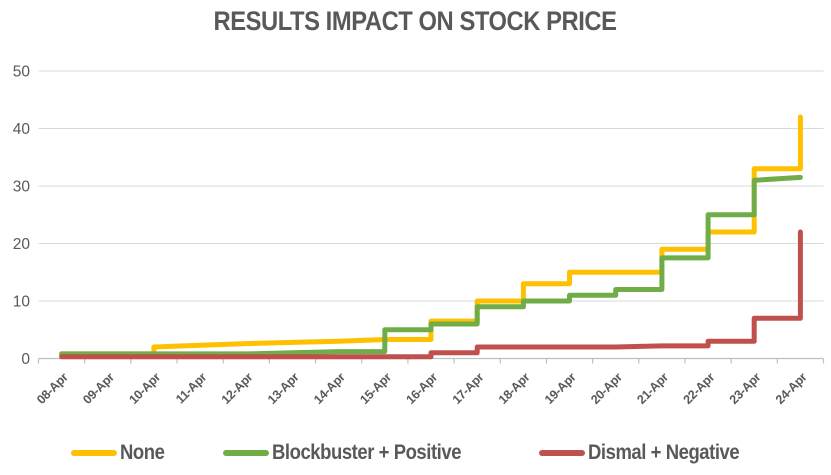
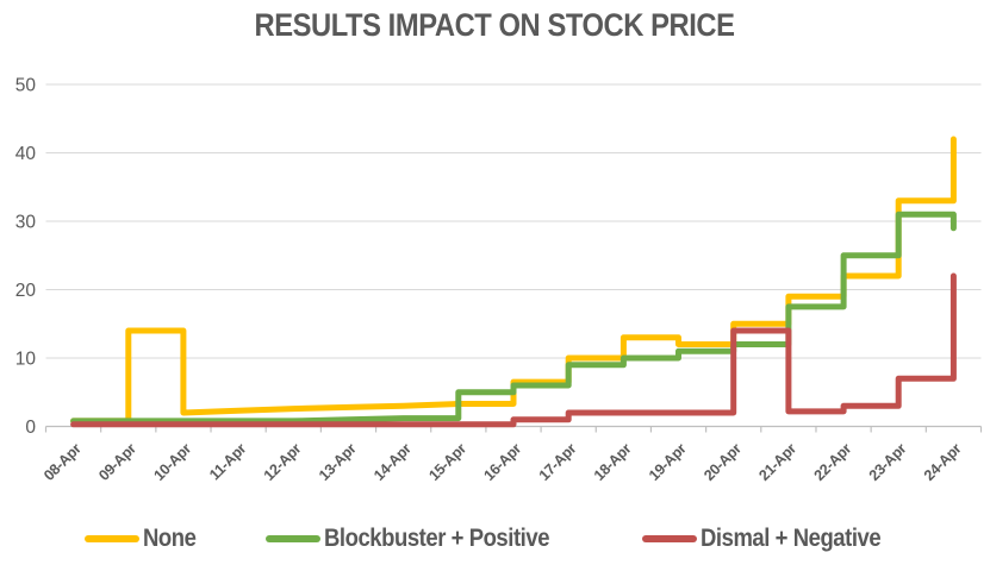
None/09-Apr: 1 -> 14
None/19-Apr: 15 -> 12
Dismal + Negative/20-Apr: 2 -> 14
Blockbuster + Positive/24-Apr: 32 -> 29
